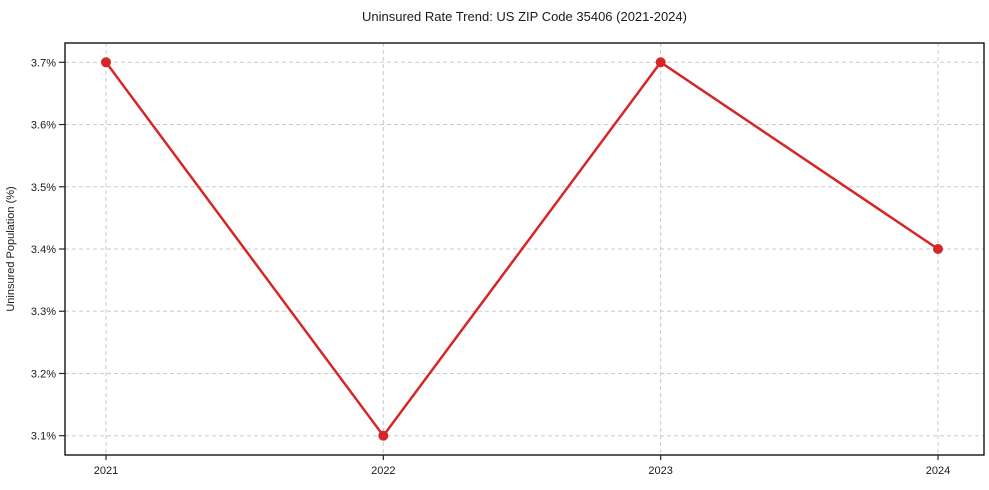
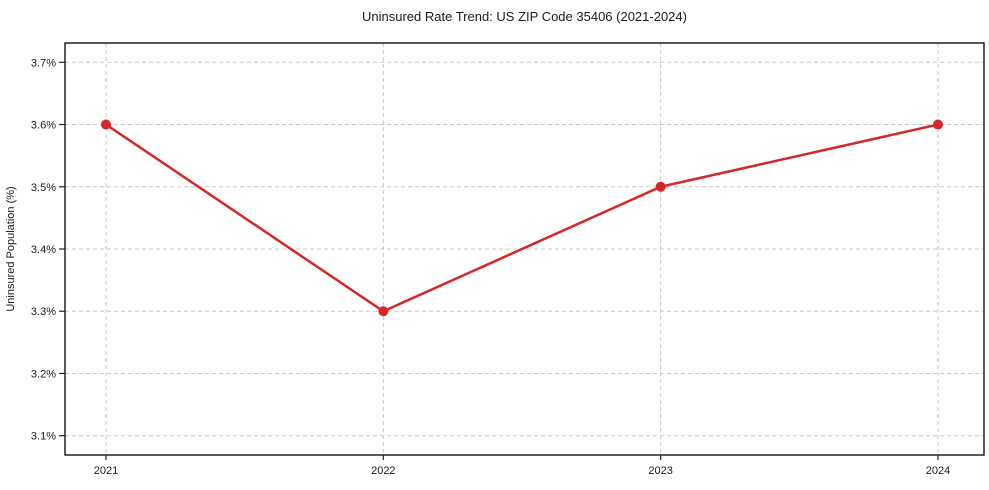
2021: 3.7% -> 3.6%
2022: 3.1% -> 3.3%
2023: 3.7% -> 3.5%
2024: 3.4% -> 3.6%
